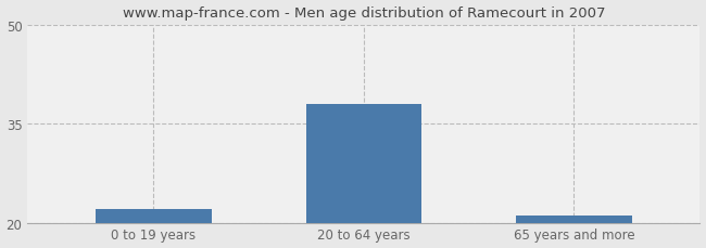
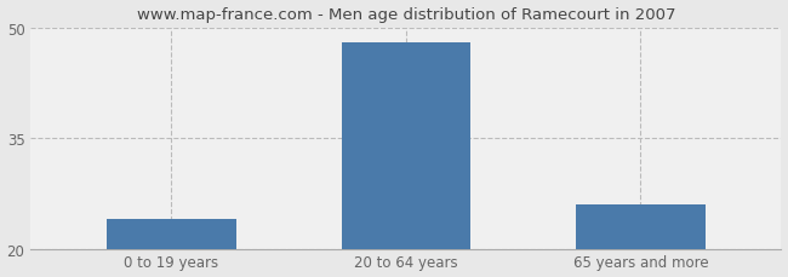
0 to 19 years: 22 -> 24
20 to 64 years: 38 -> 48
65 years and more: 21 -> 26
